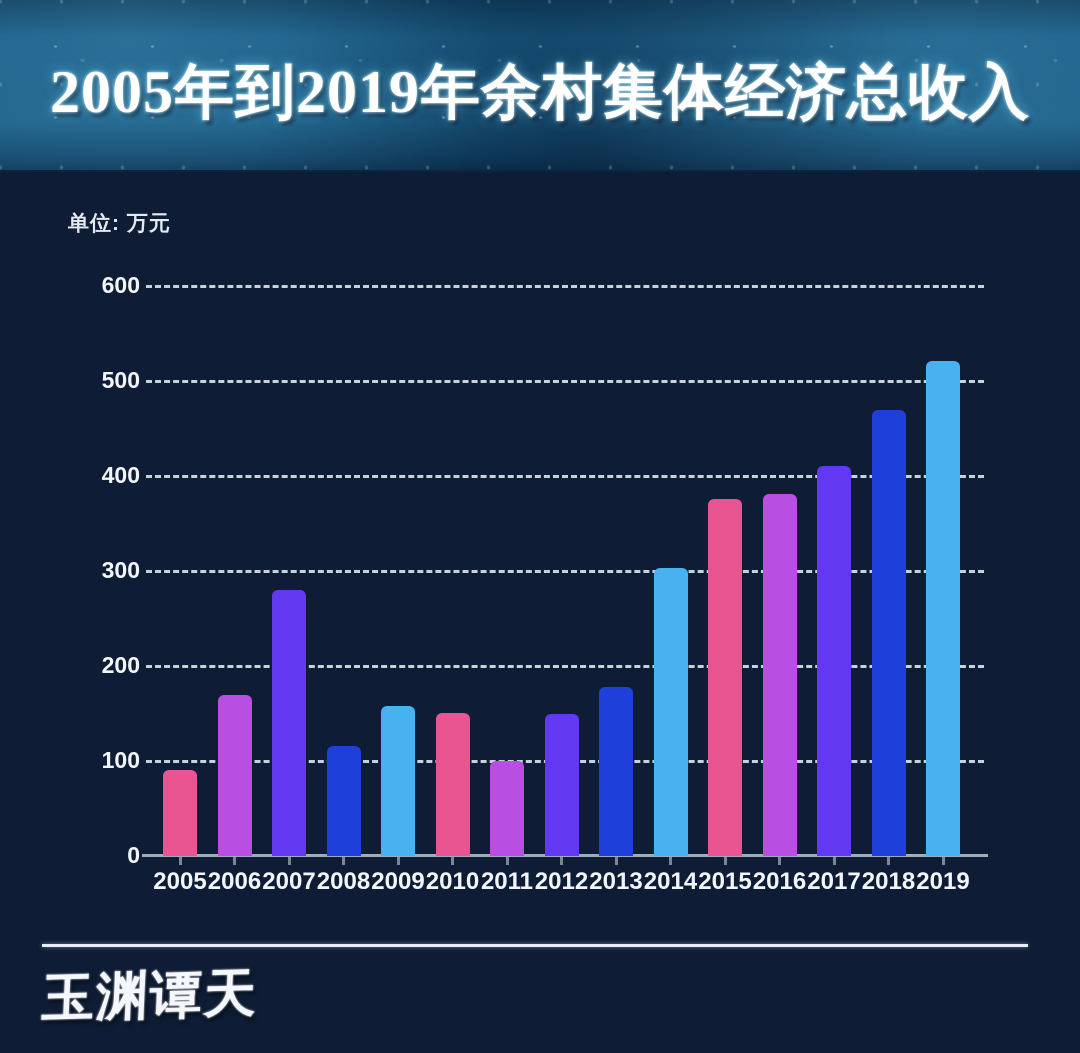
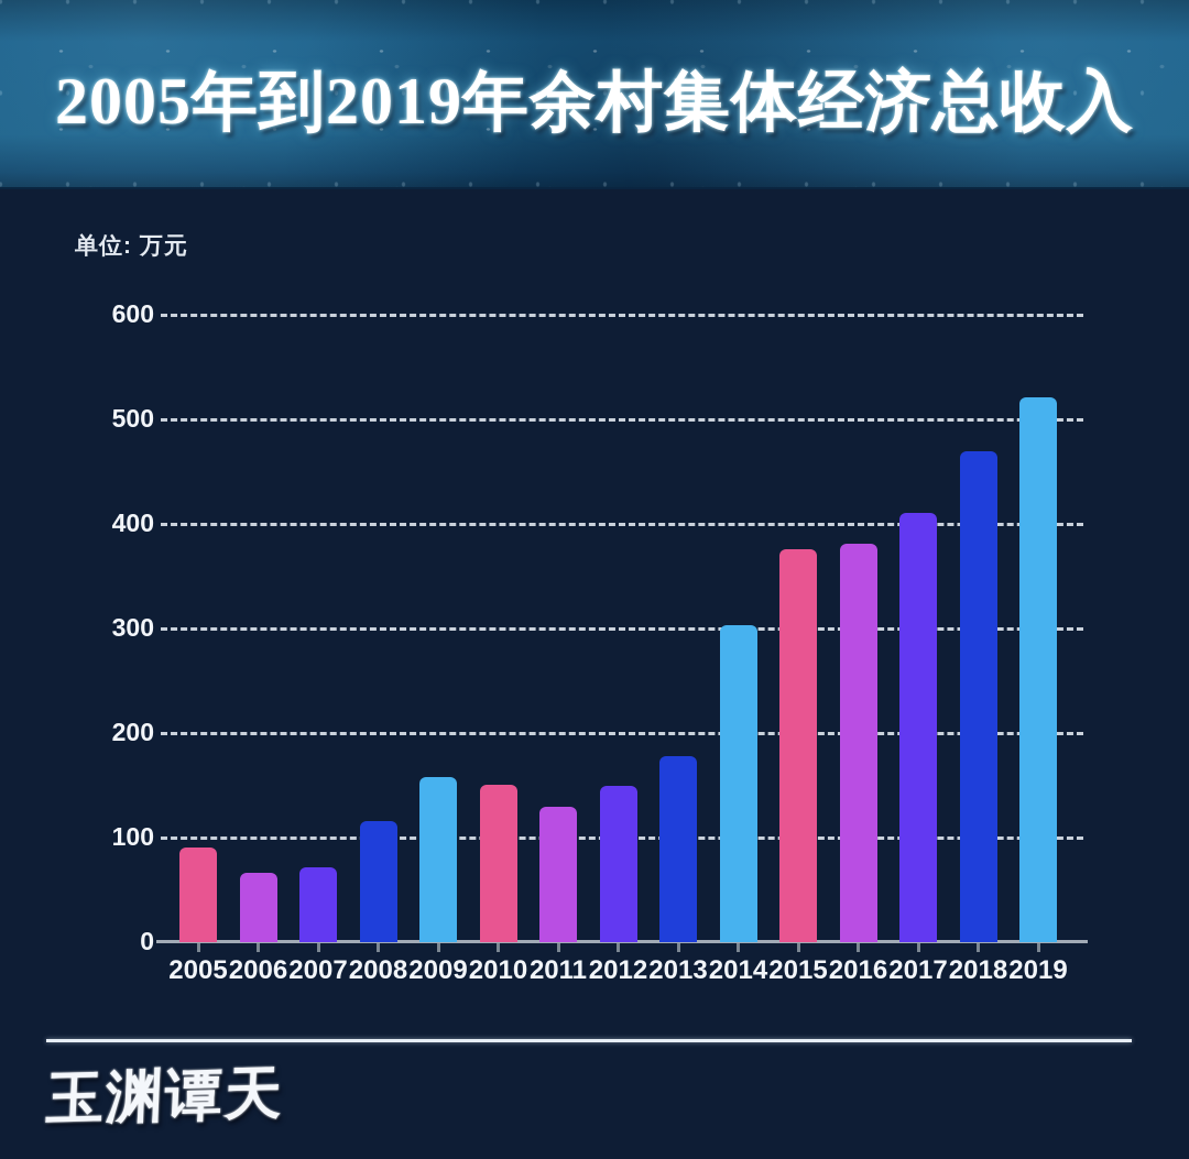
2006: 170 -> 70
2007: 280 -> 70
2011: 100 -> 130
